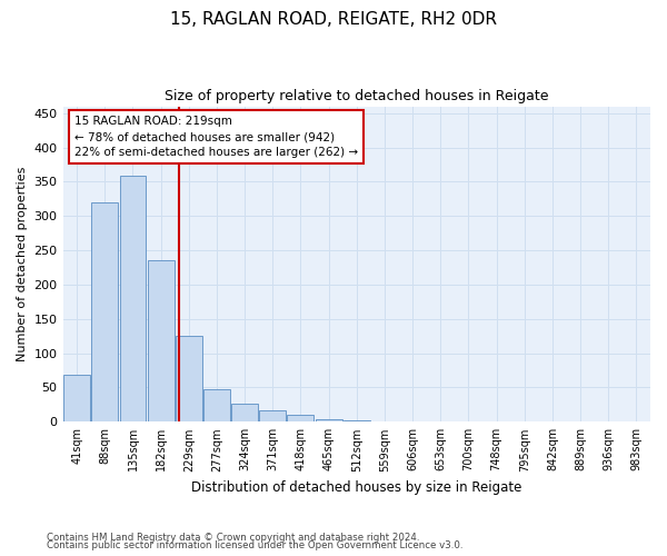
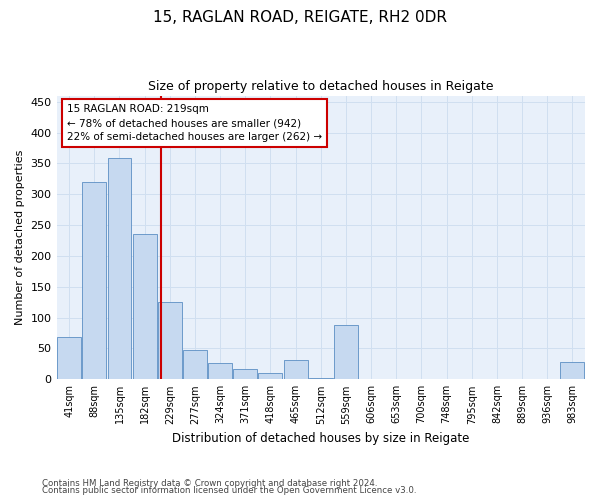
465sqm: 4 -> 32
559sqm: 1 -> 88
983sqm: 1 -> 28
